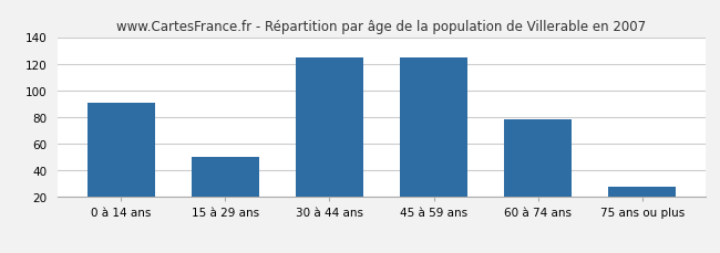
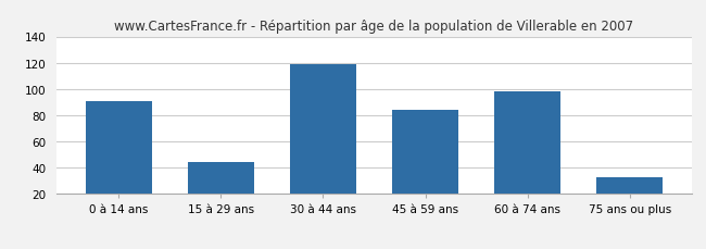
15 à 29 ans: 50 -> 44
30 à 44 ans: 125 -> 119
45 à 59 ans: 125 -> 84
60 à 74 ans: 78 -> 98
75 ans ou plus: 28 -> 33
